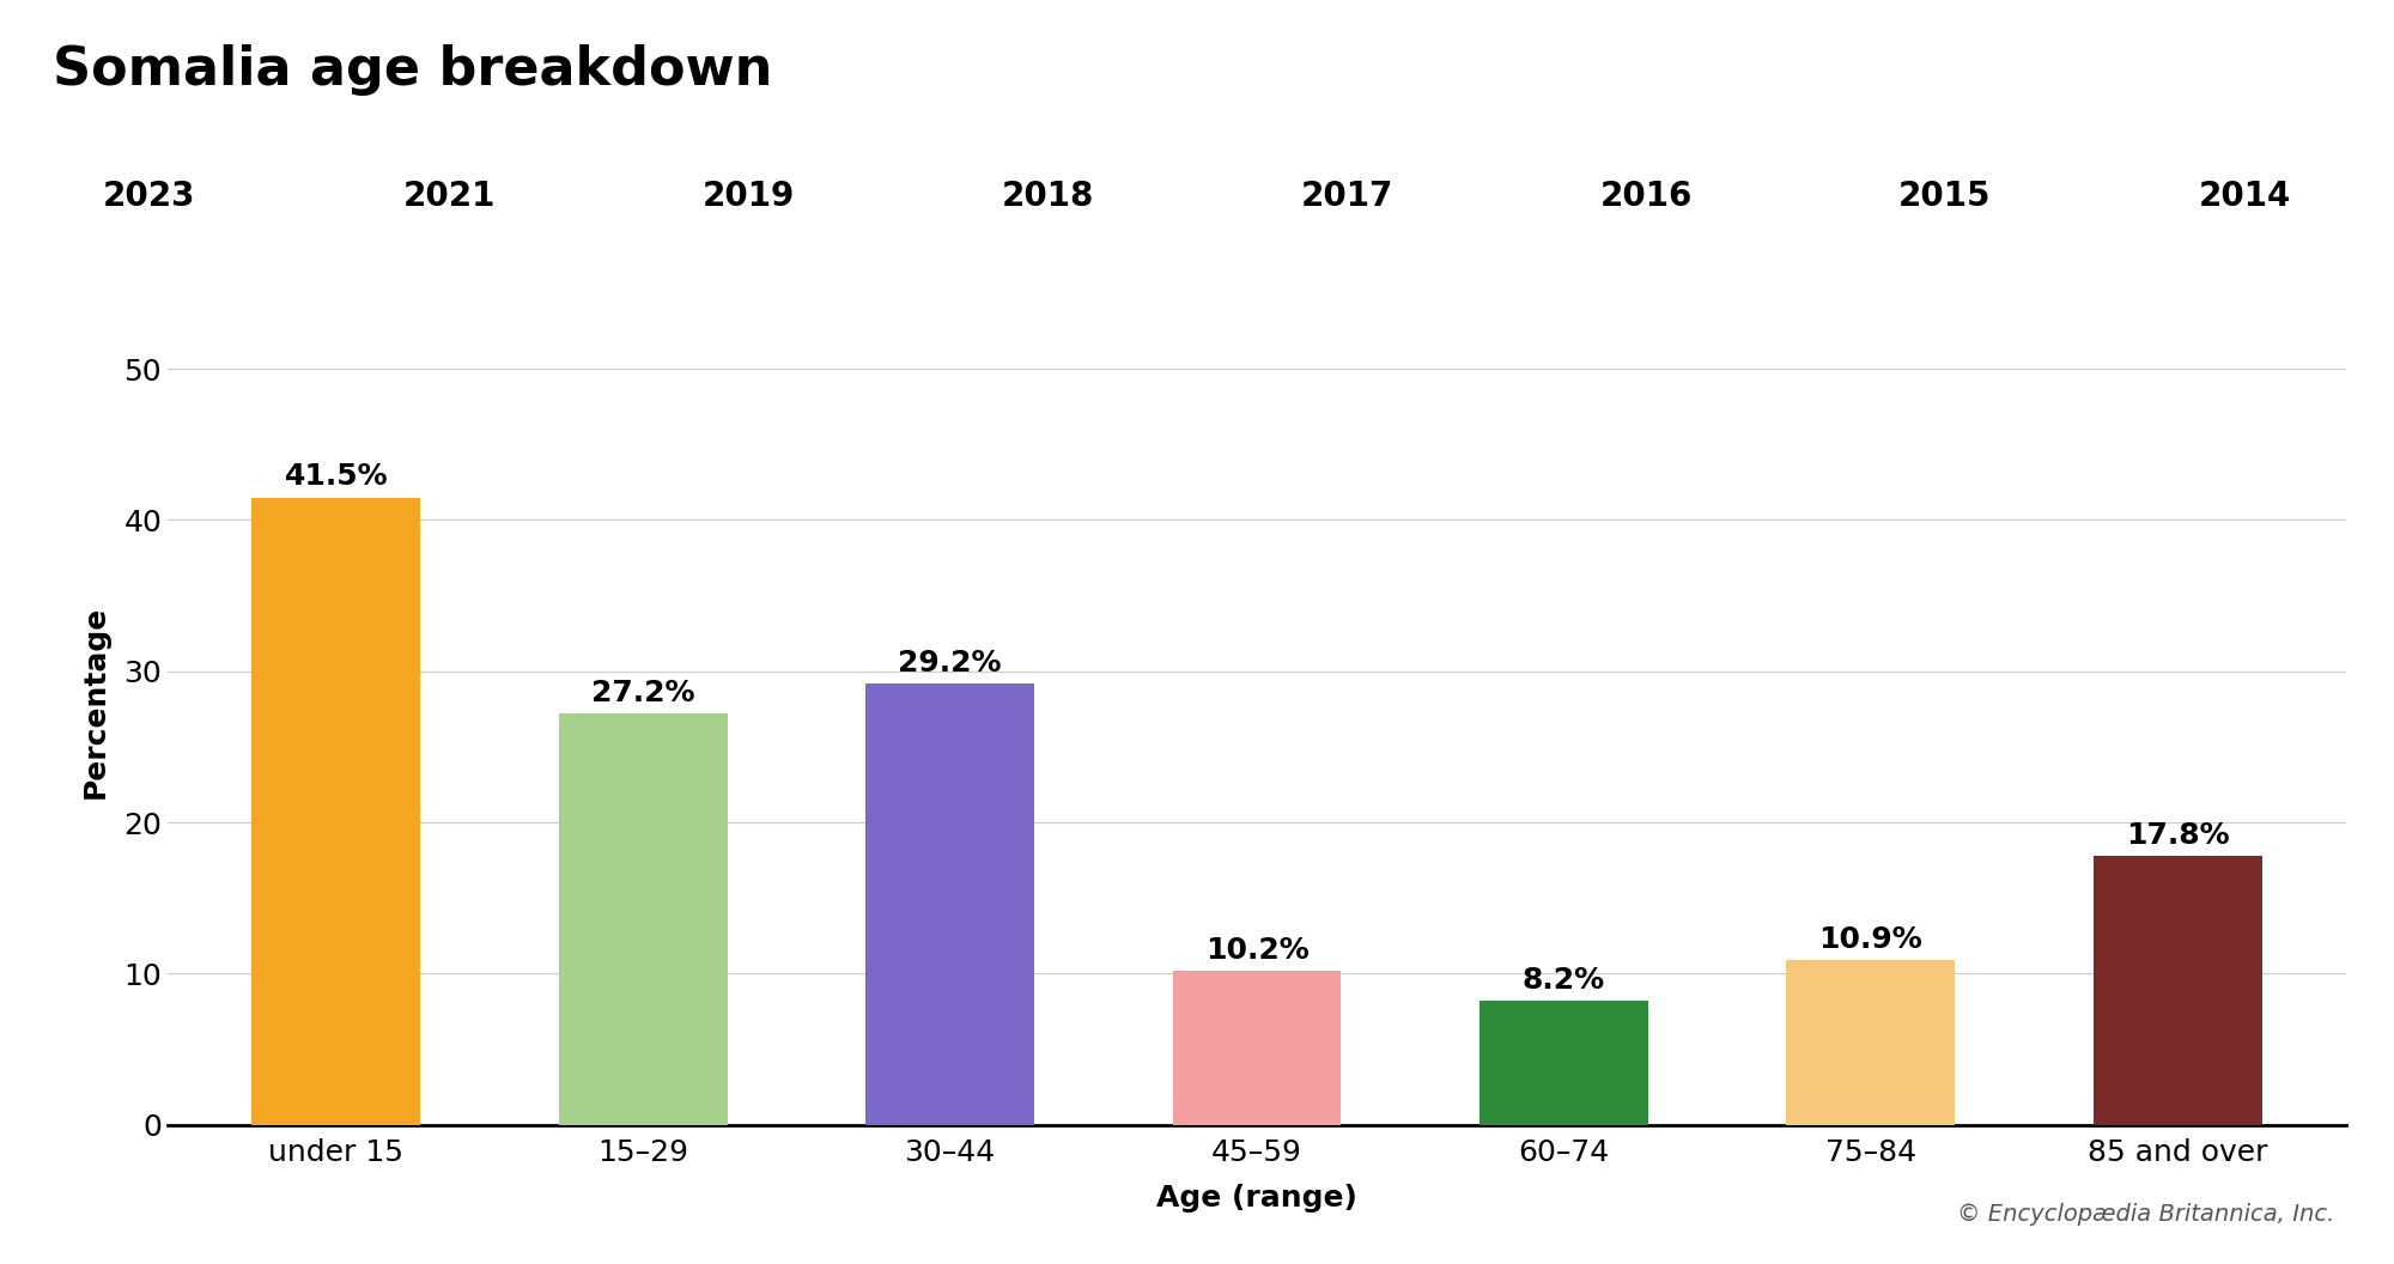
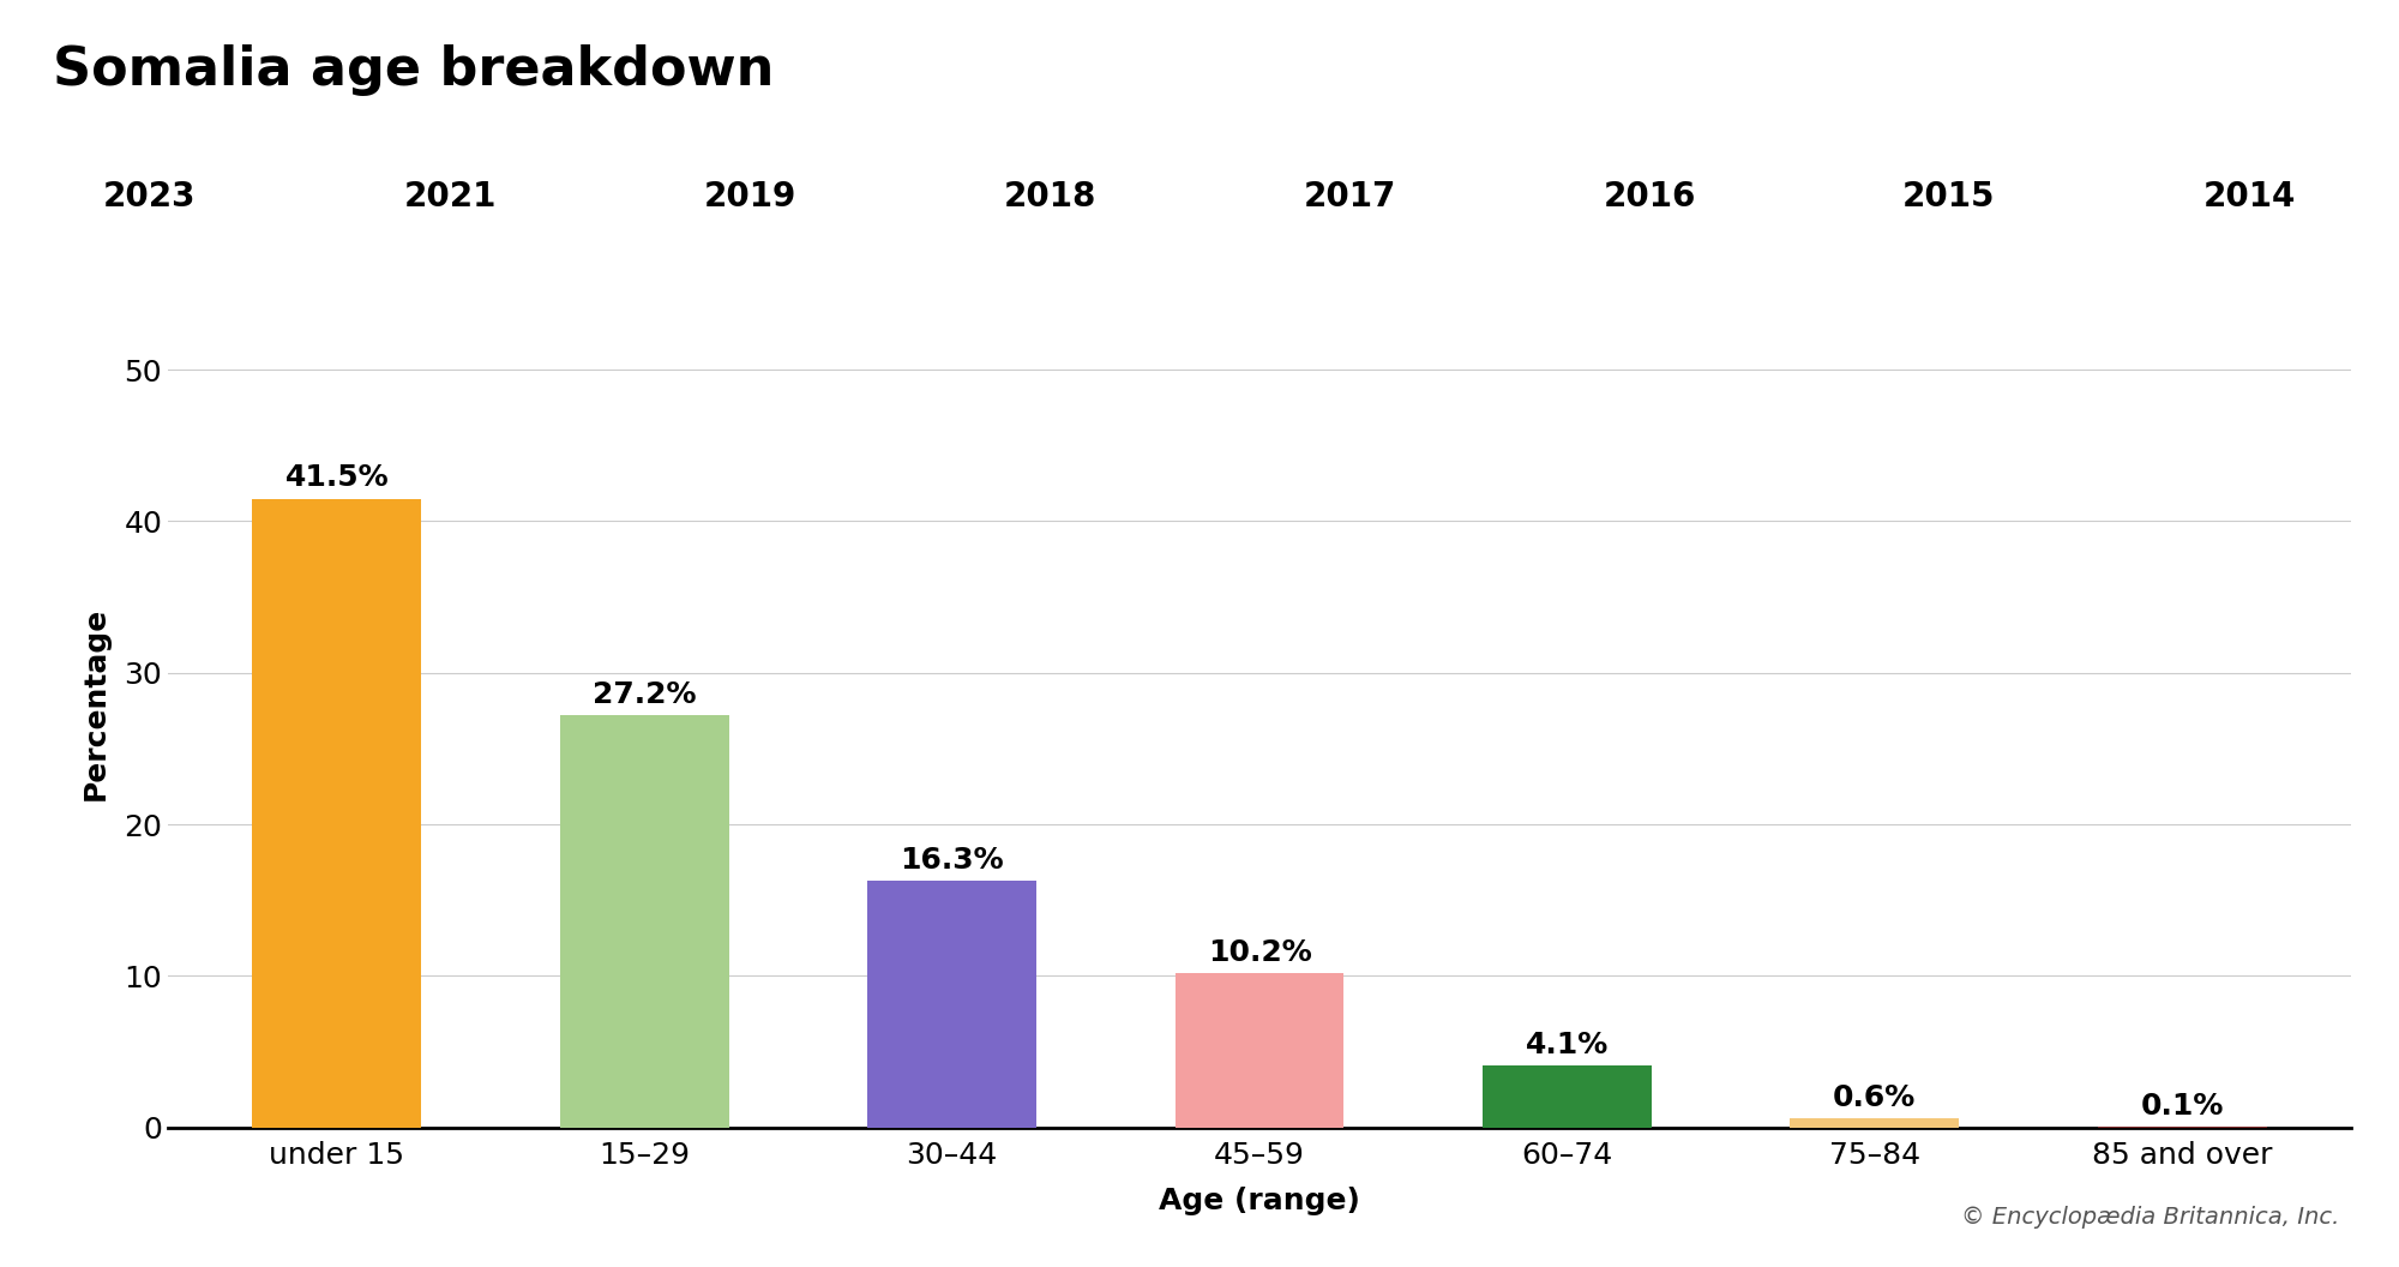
30–44: 29.2% -> 16.3%
60–74: 8.2% -> 4.1%
75–84: 10.9% -> 0.6%
85 and over: 17.8% -> 0.1%
